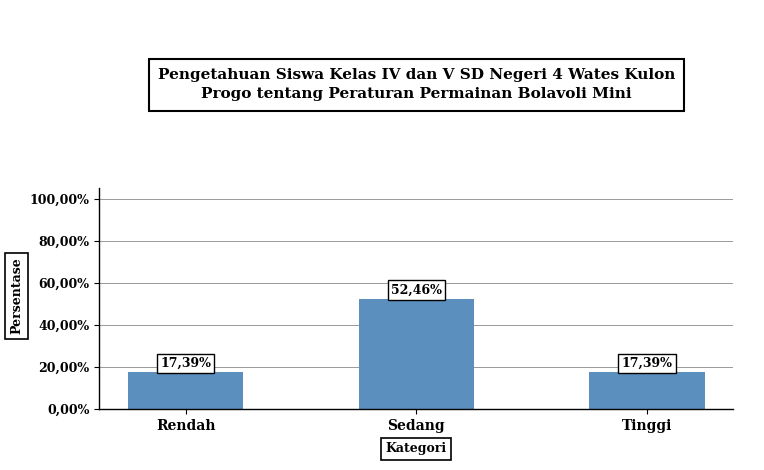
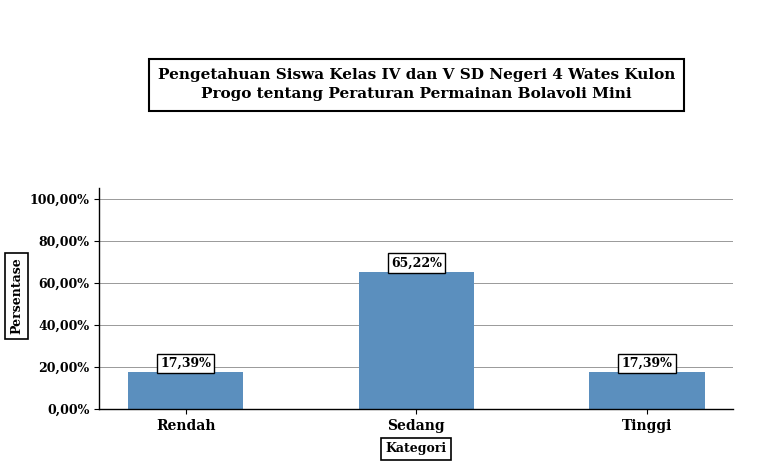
Sedang: 52,46% -> 65,22%
